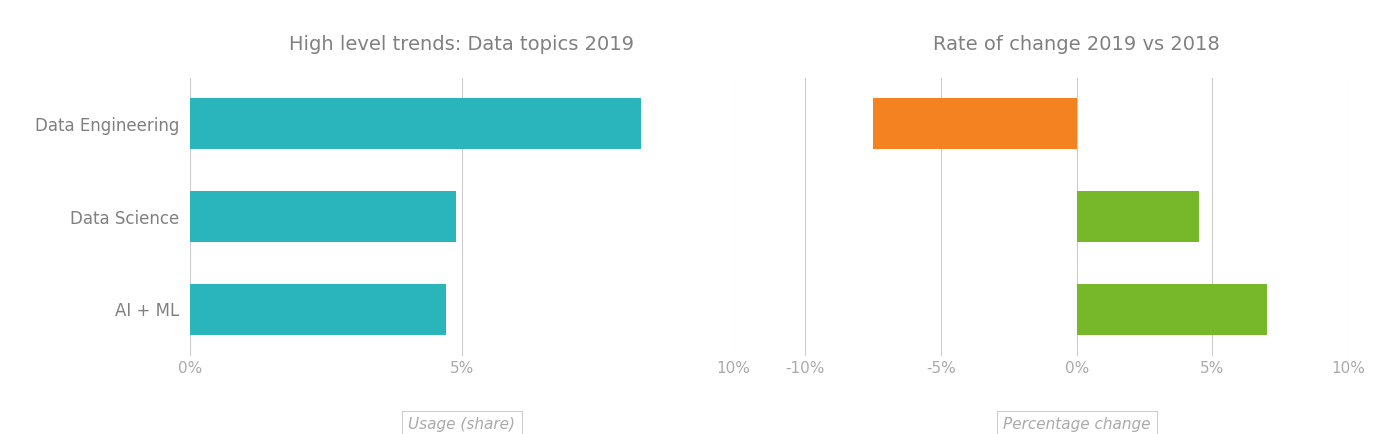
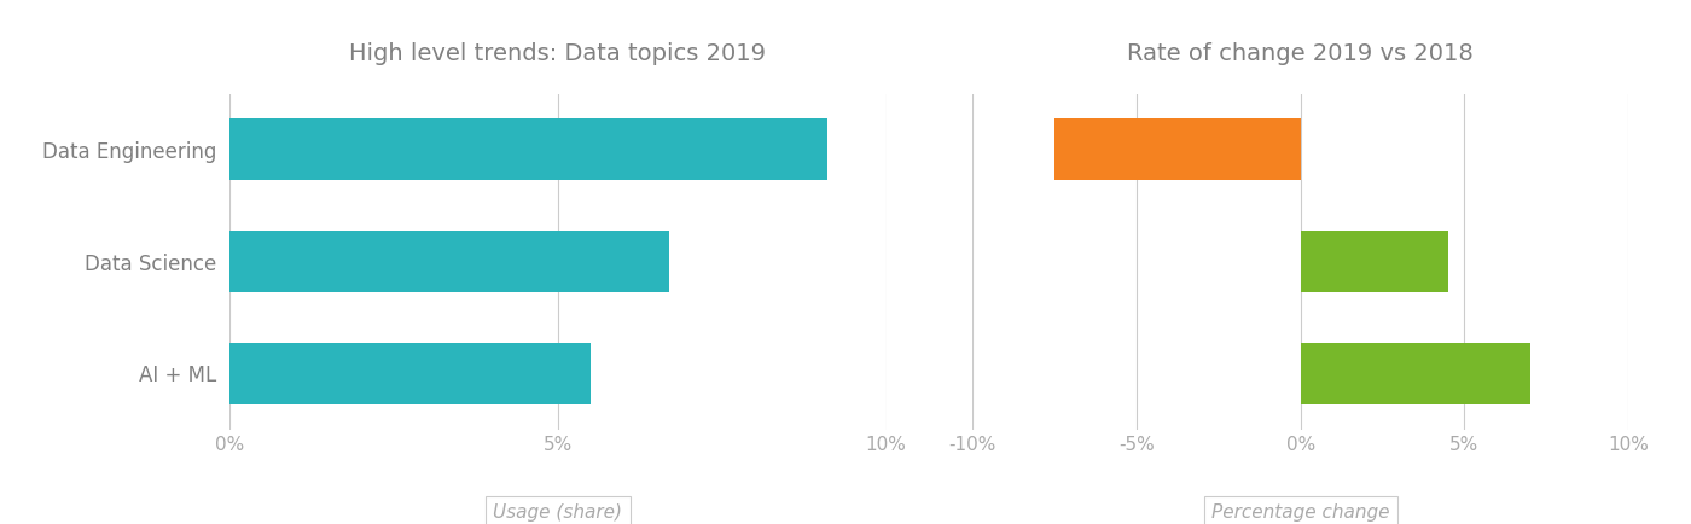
High level trends: Data topics 2019/Data Engineering: 8.3% -> 9.1%
High level trends: Data topics 2019/Data Science: 4.9% -> 6.7%
High level trends: Data topics 2019/AI + ML: 4.7% -> 5.5%
